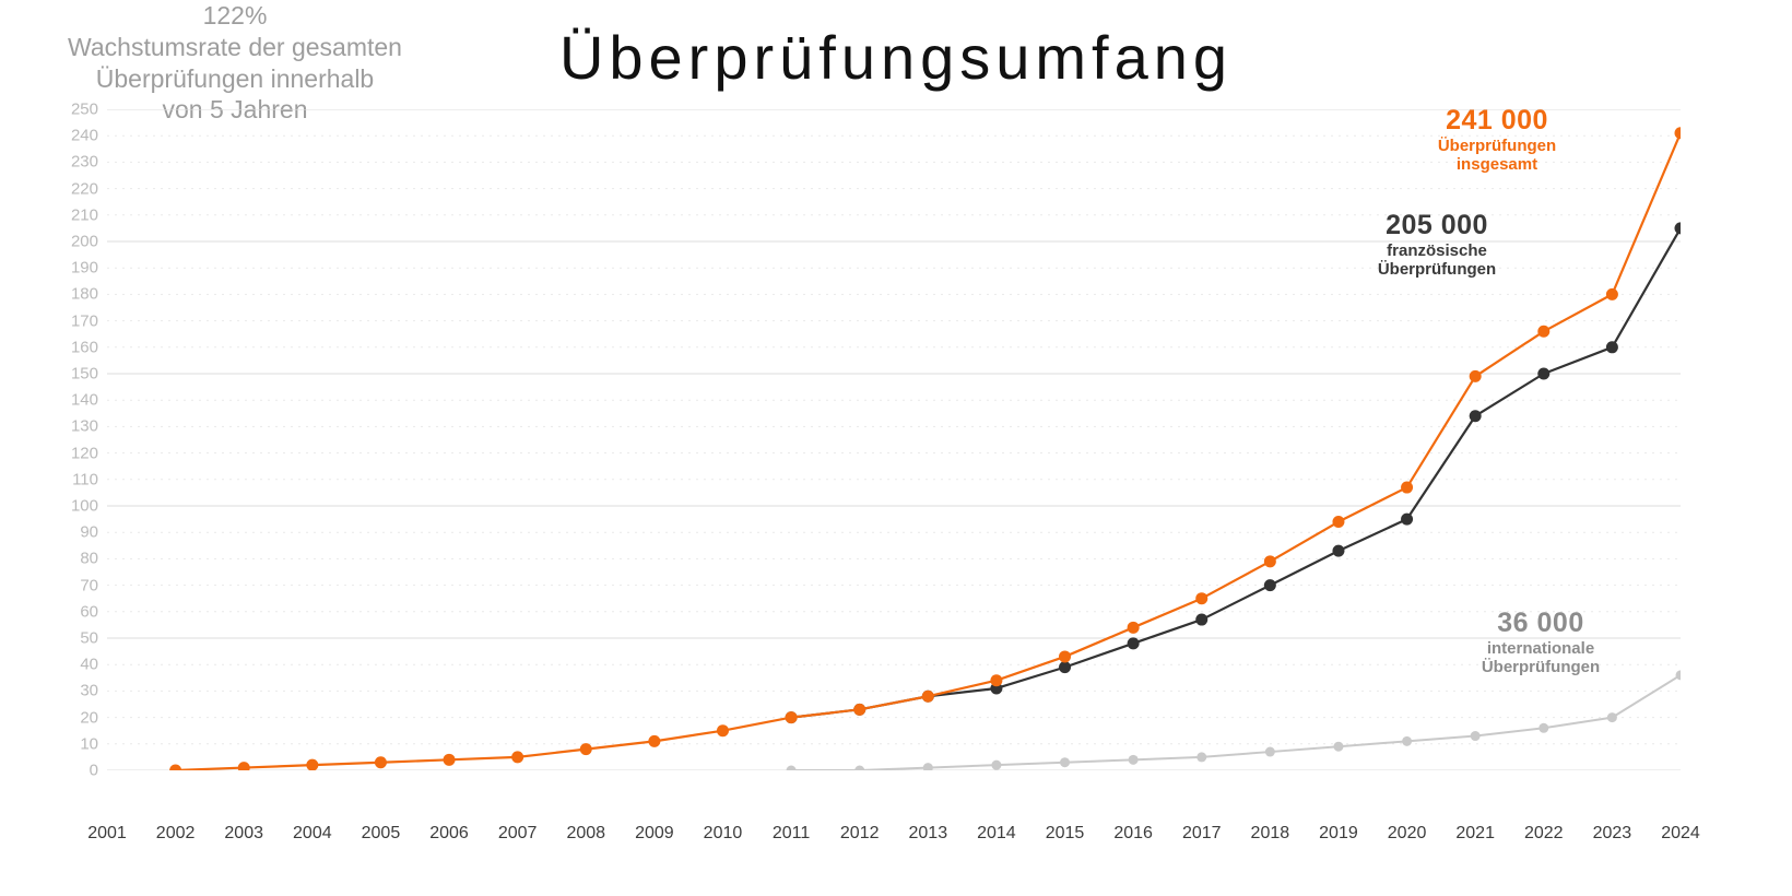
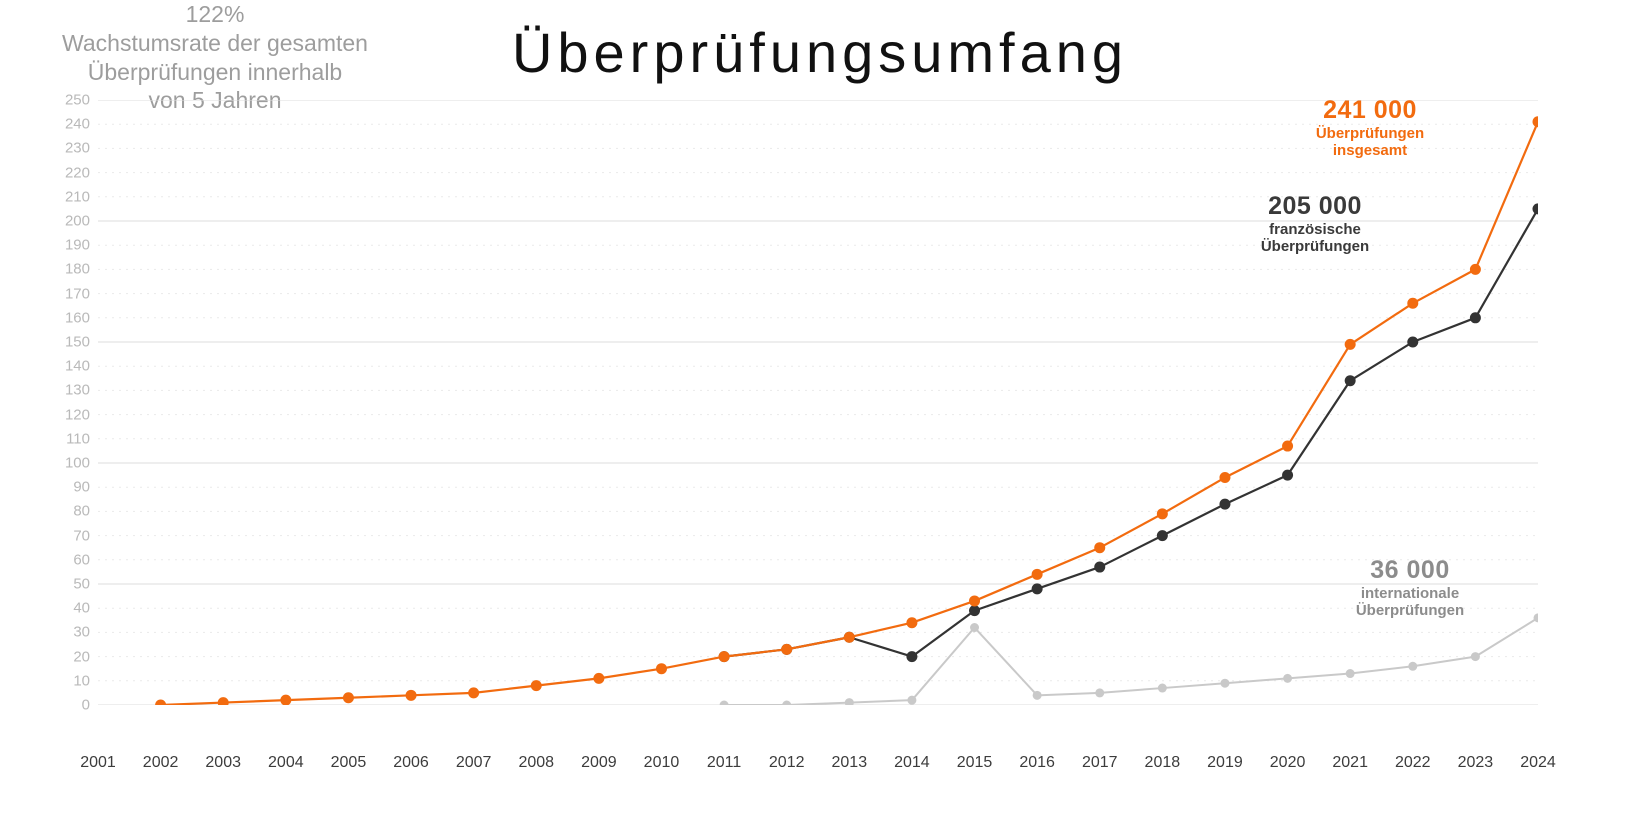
französische Überprüfungen/2014: 31 -> 20
internationale Überprüfungen/2015: 3 -> 32
